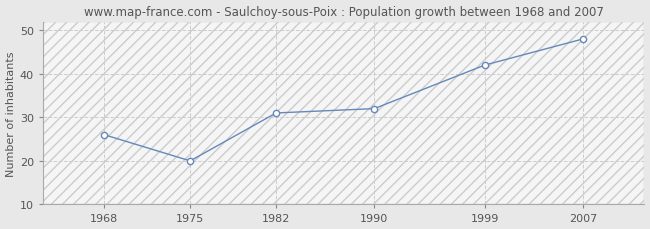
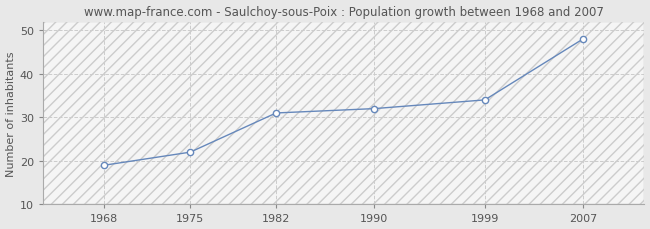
1968: 26 -> 19
1975: 20 -> 22
1999: 42 -> 34
